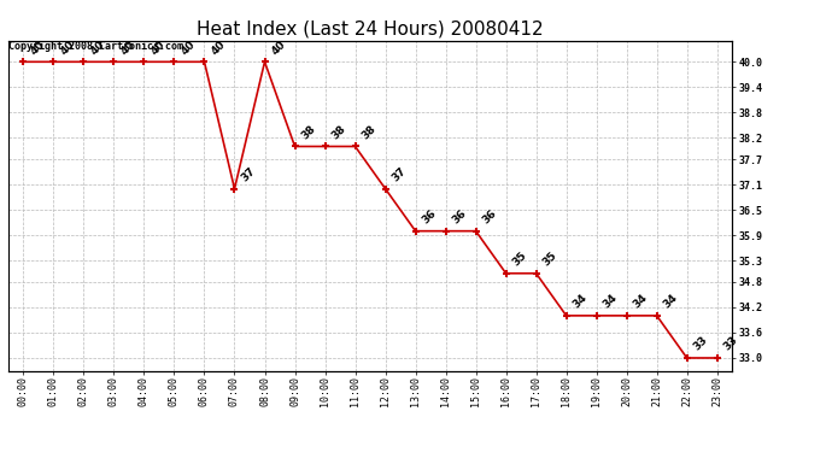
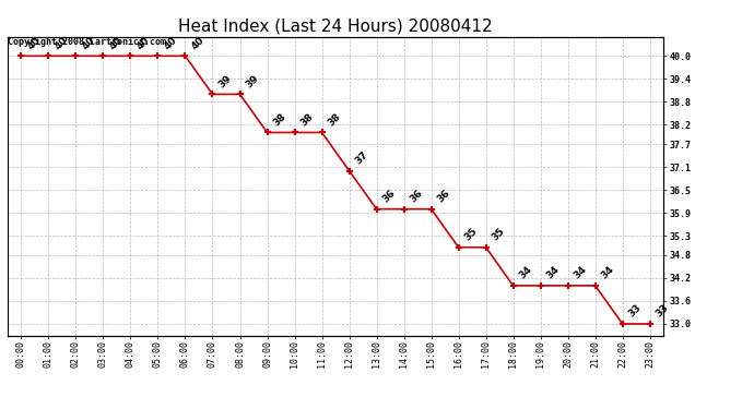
07:00: 37 -> 39
08:00: 40 -> 39
